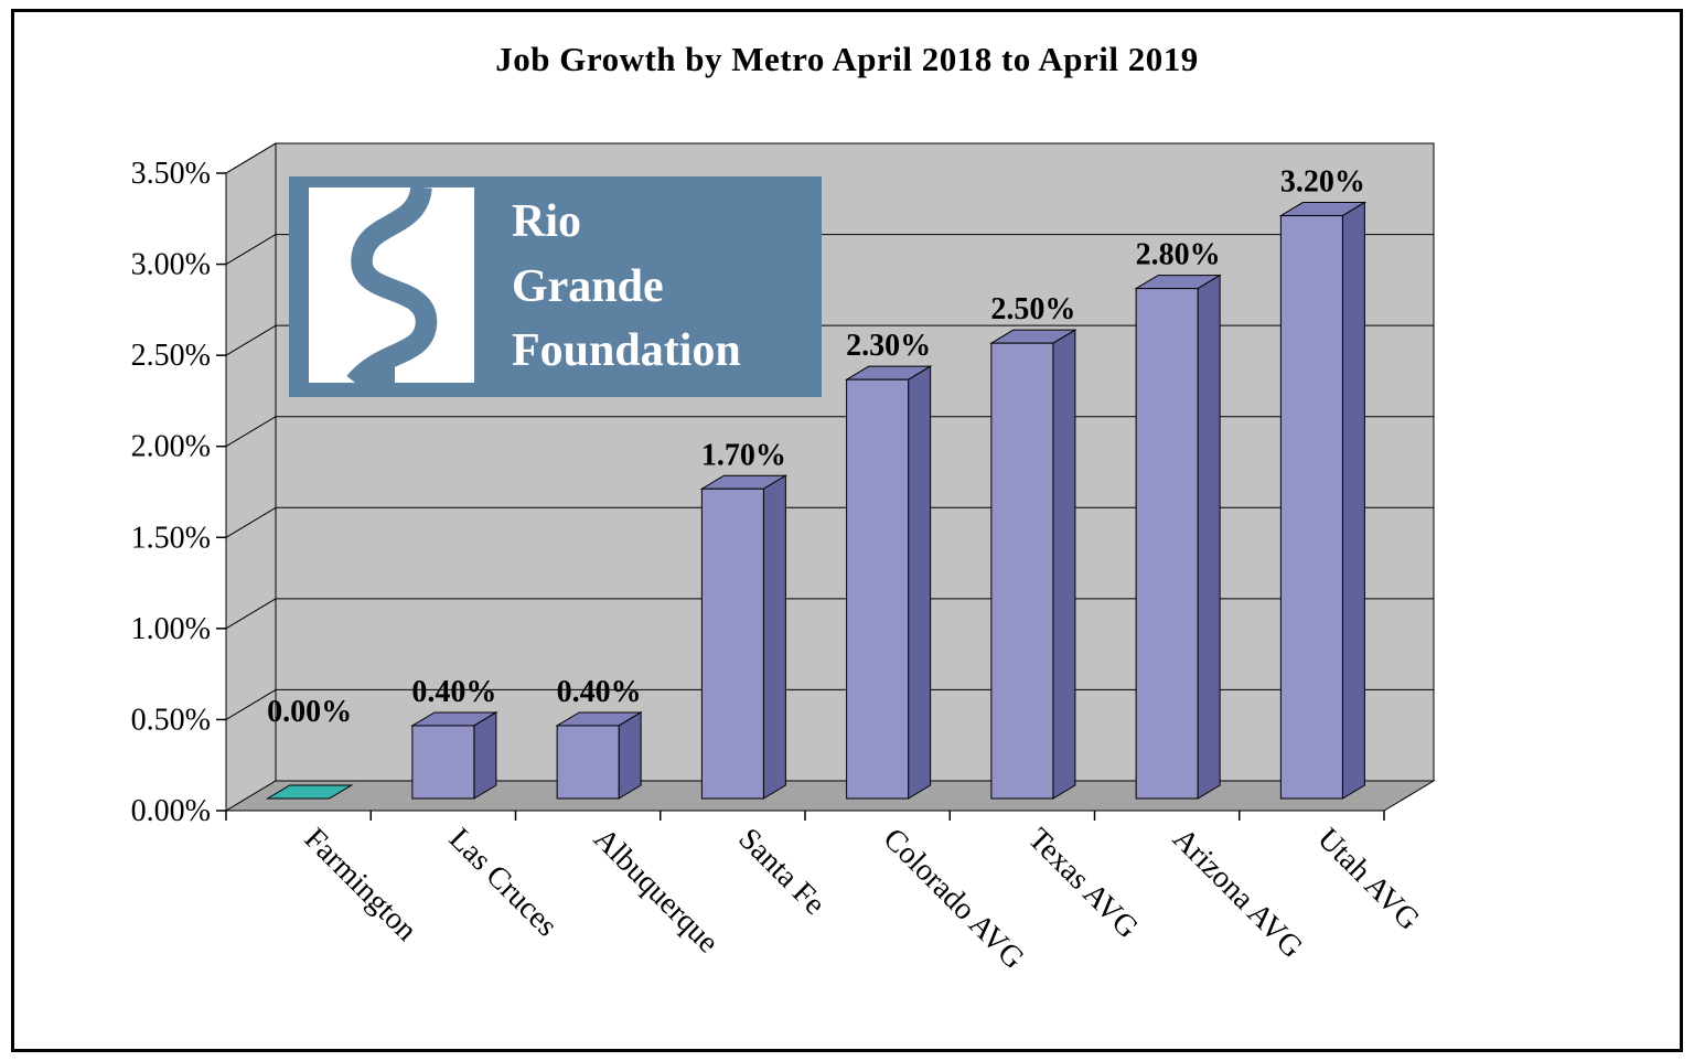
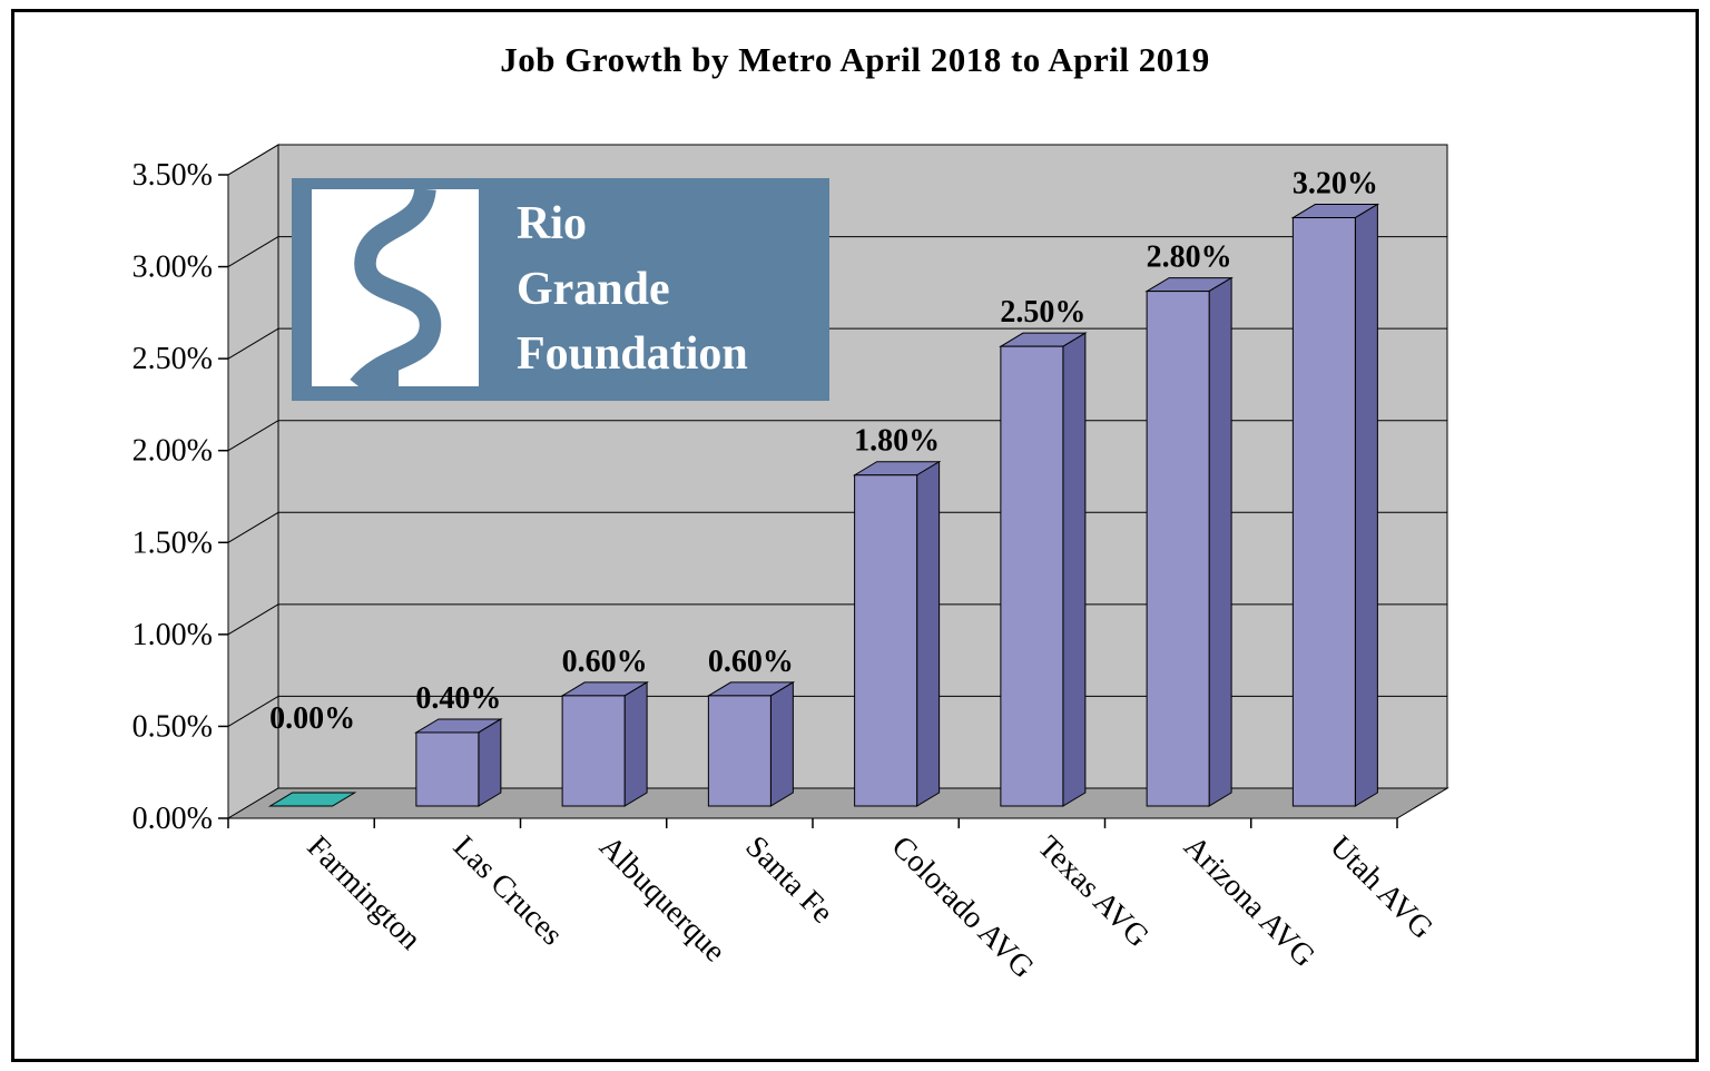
Albuquerque: 0.40% -> 0.60%
Santa Fe: 1.70% -> 0.60%
Colorado AVG: 2.30% -> 1.80%
